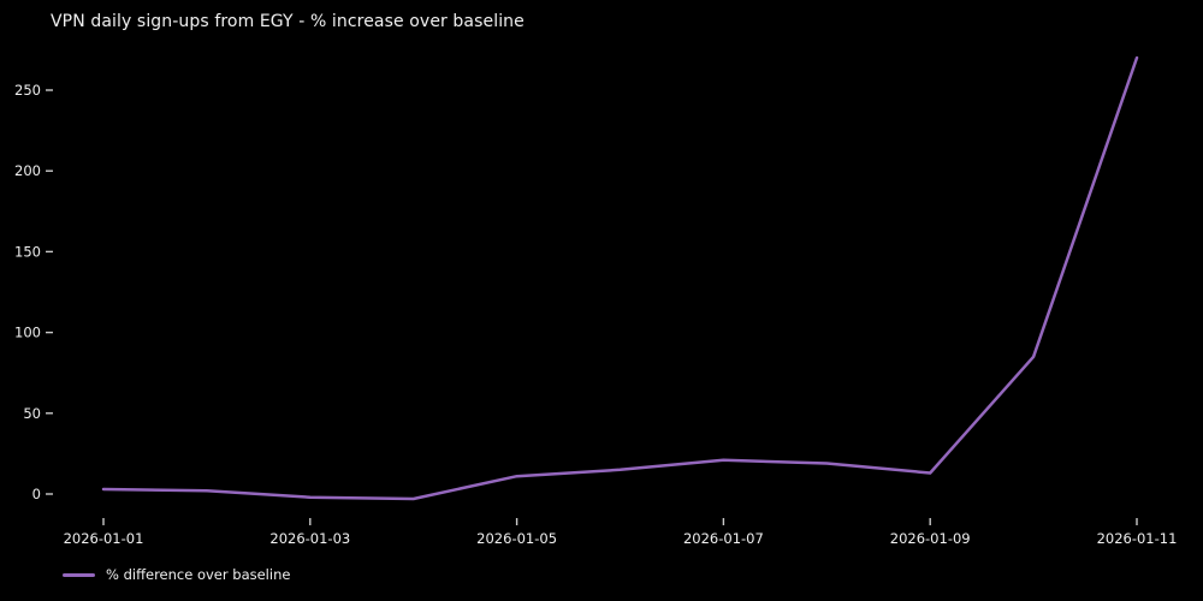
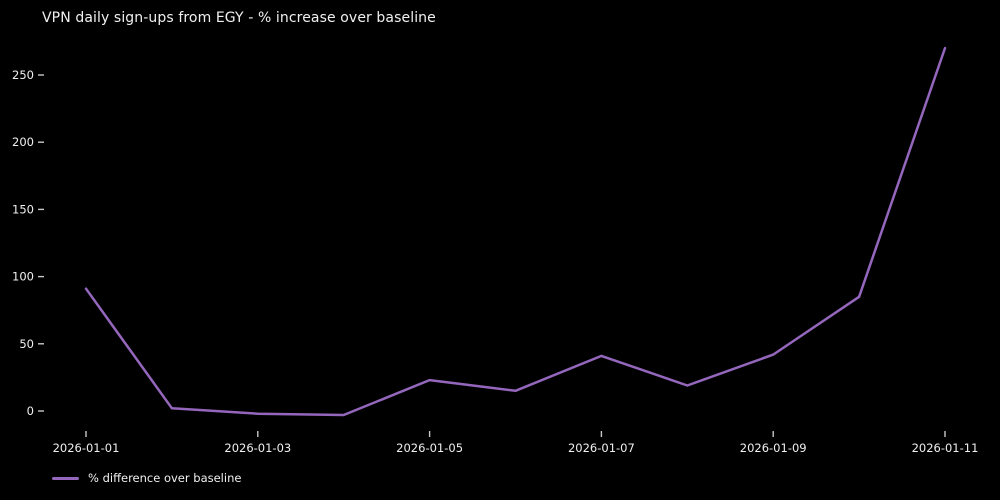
2026-01-01: 3 -> 91
2026-01-05: 11 -> 23
2026-01-07: 21 -> 41
2026-01-09: 13 -> 42
